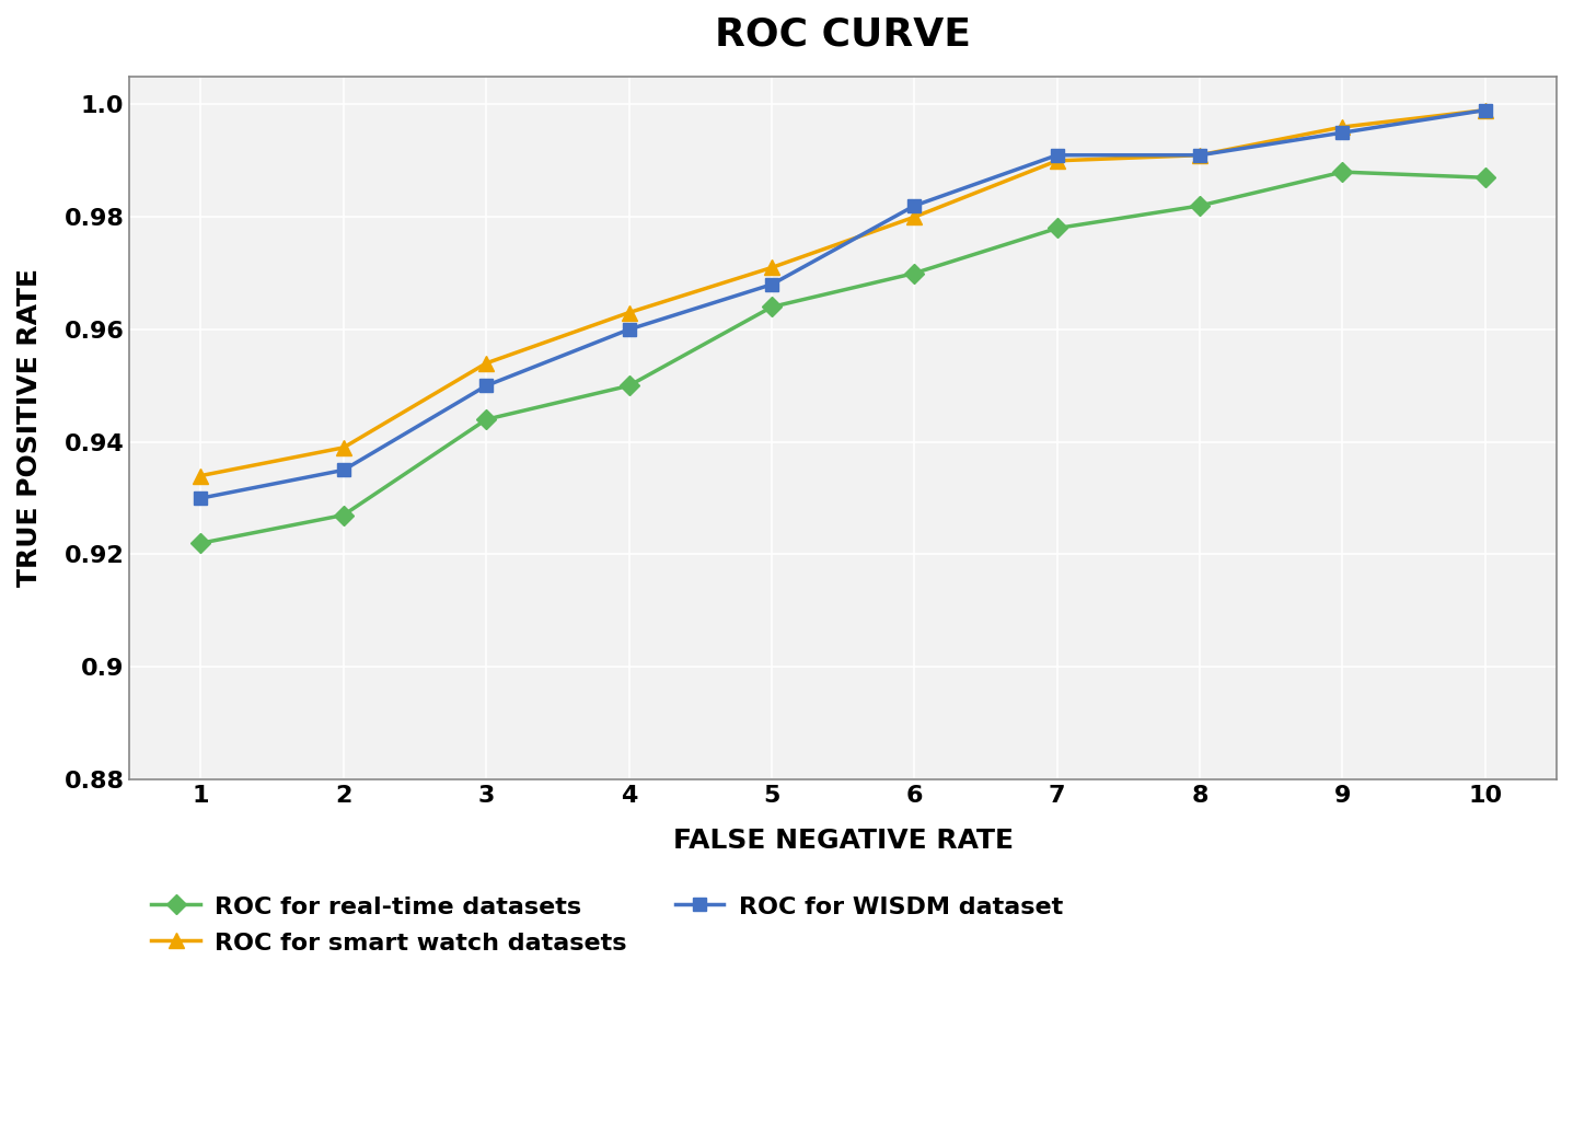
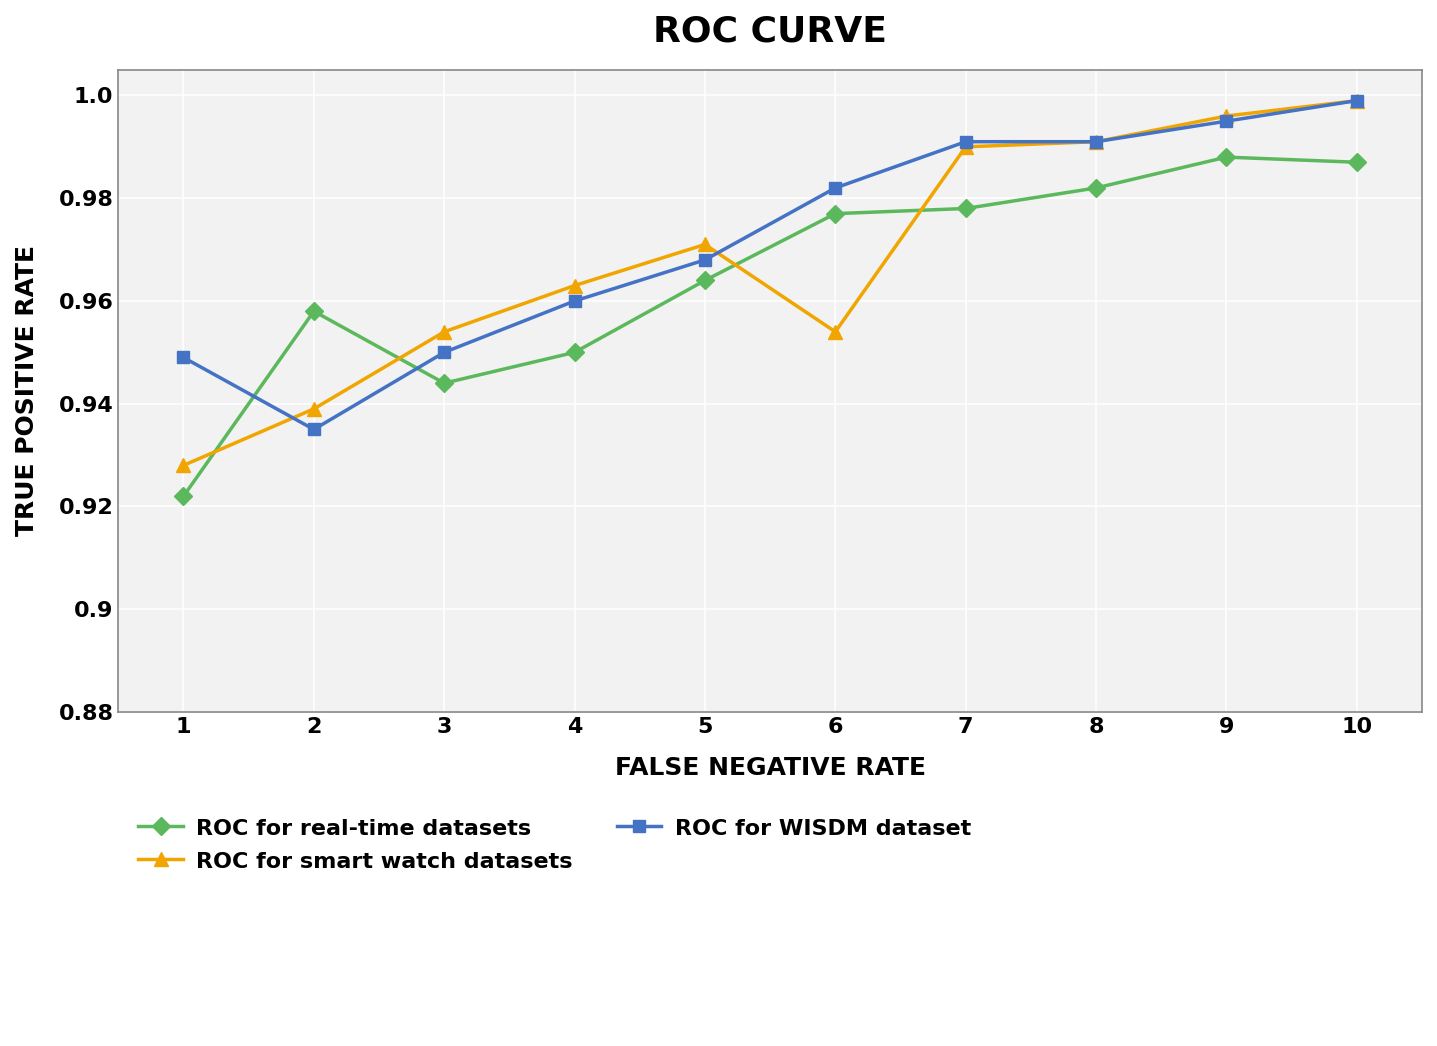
ROC for smart watch datasets/1: 0.934 -> 0.928
ROC for WISDM dataset/1: 0.930 -> 0.949
ROC for real-time datasets/2: 0.927 -> 0.958
ROC for real-time datasets/6: 0.970 -> 0.977
ROC for smart watch datasets/6: 0.980 -> 0.954
